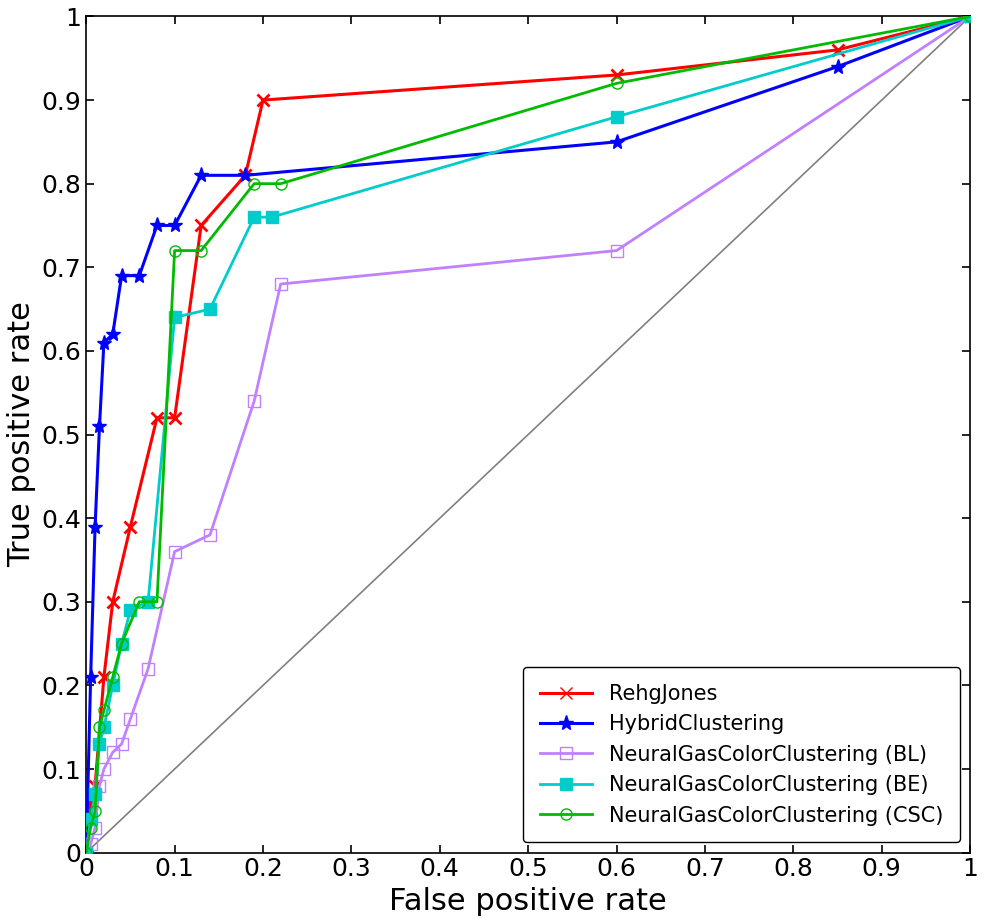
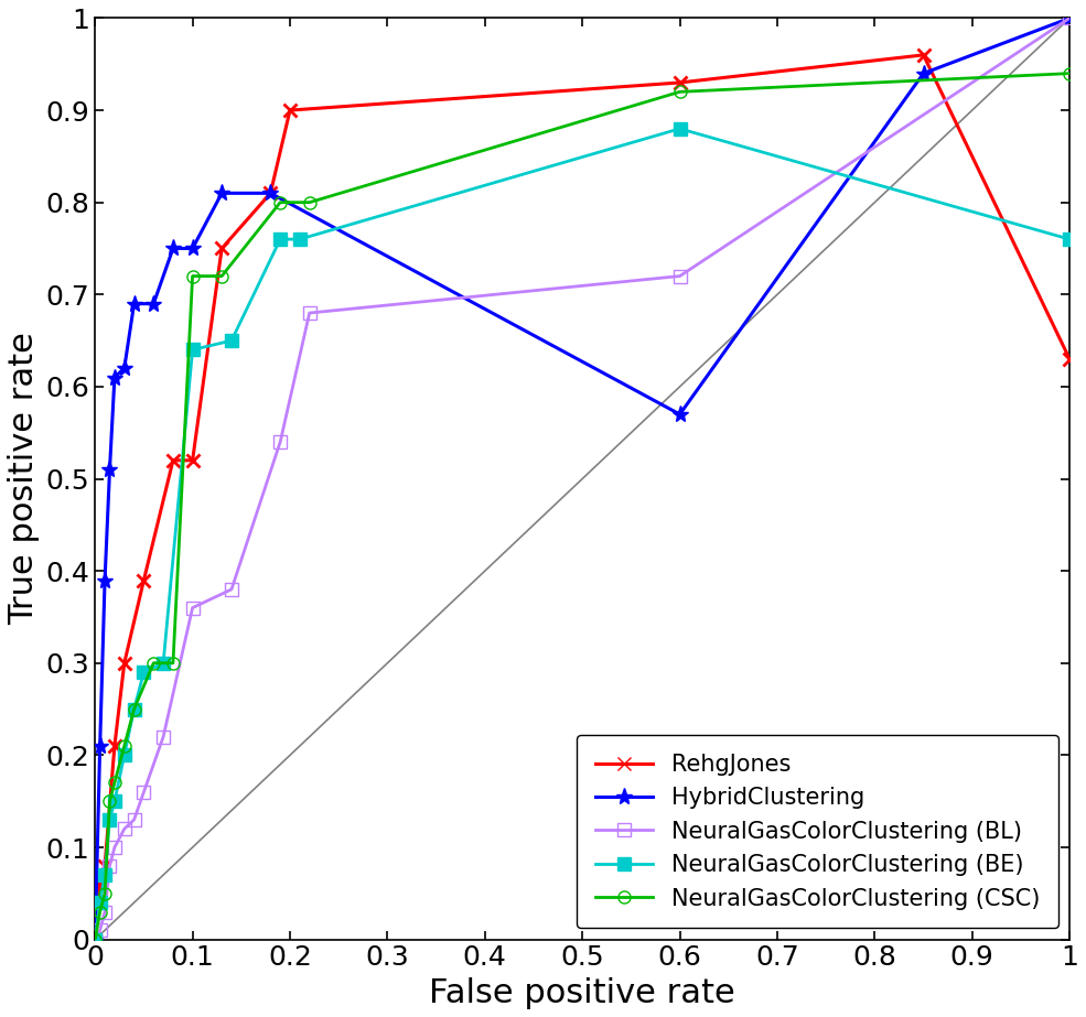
HybridClustering/0.6: 0.85 -> 0.57
RehgJones/1: 1.00 -> 0.63
NeuralGasColorClustering (BE)/1: 1.00 -> 0.76
NeuralGasColorClustering (CSC)/1: 1.00 -> 0.94
